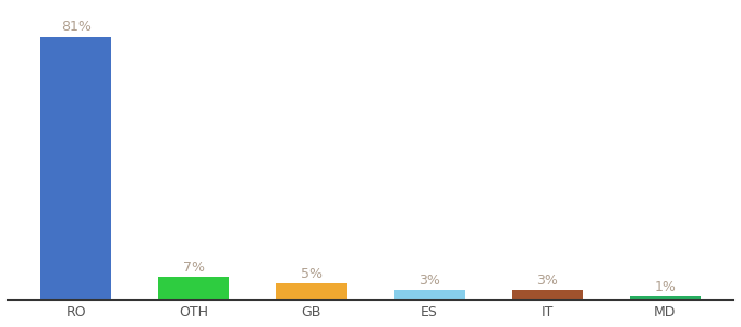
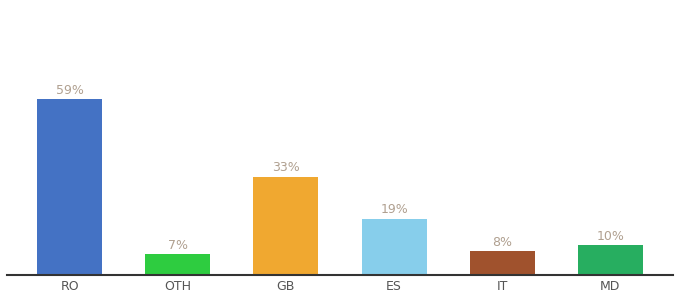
RO: 81% -> 59%
GB: 5% -> 33%
ES: 3% -> 19%
IT: 3% -> 8%
MD: 1% -> 10%
